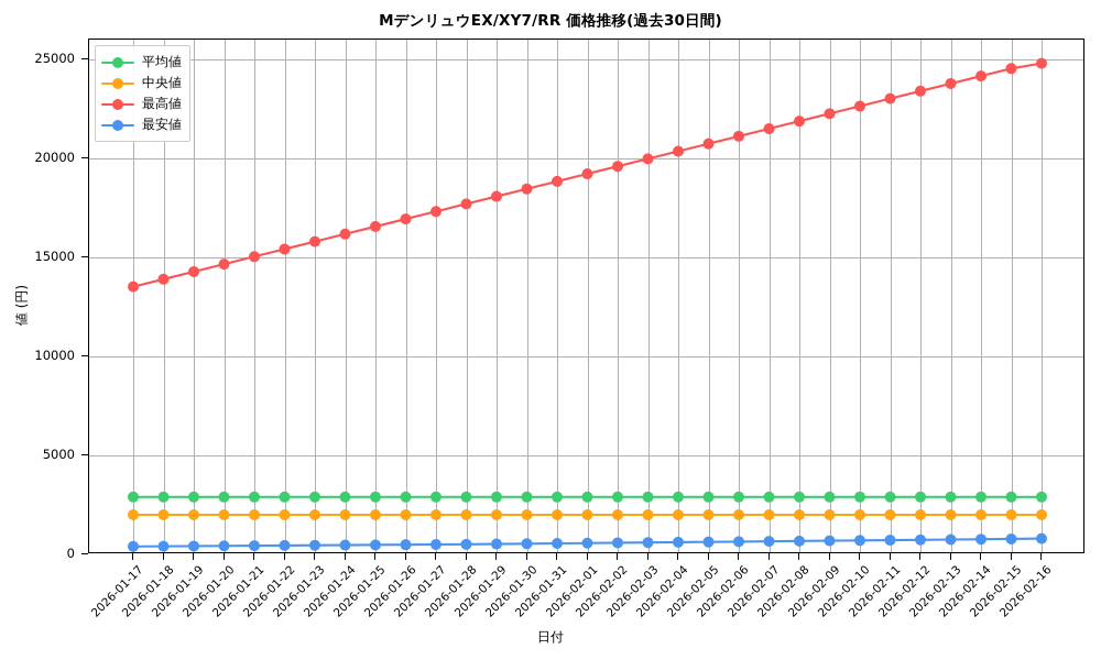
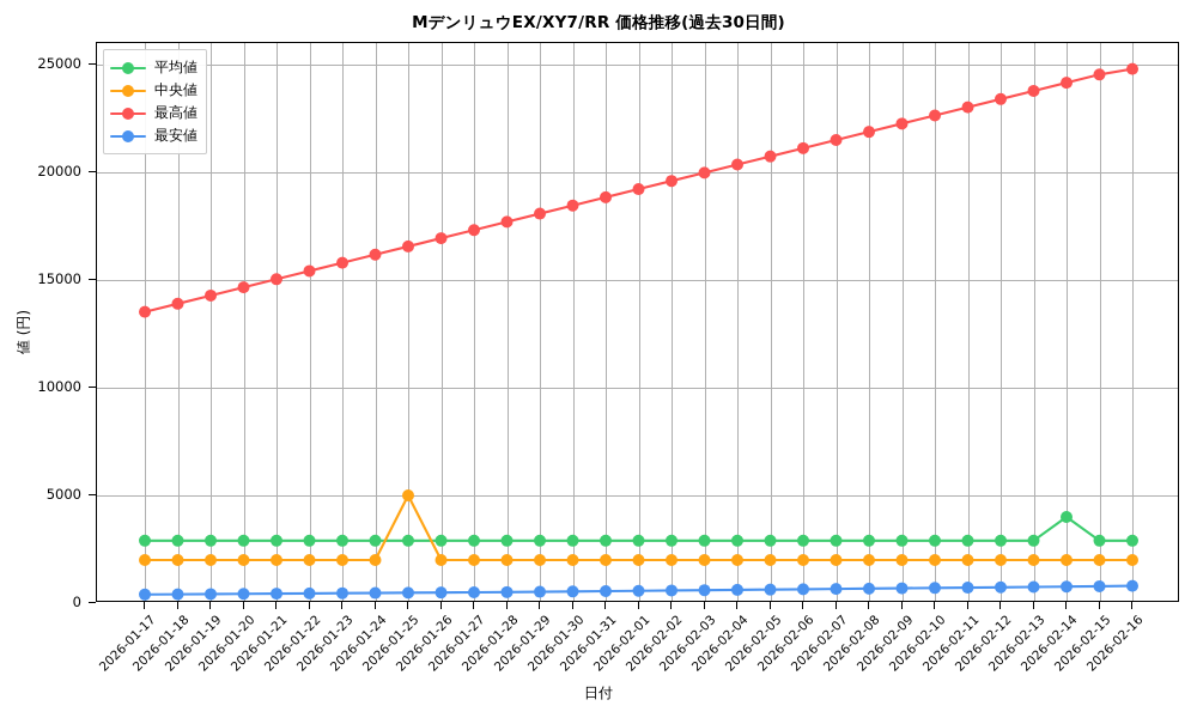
中央値/2026-01-25: 2000 -> 5000
平均値/2026-02-14: 2900 -> 4000
